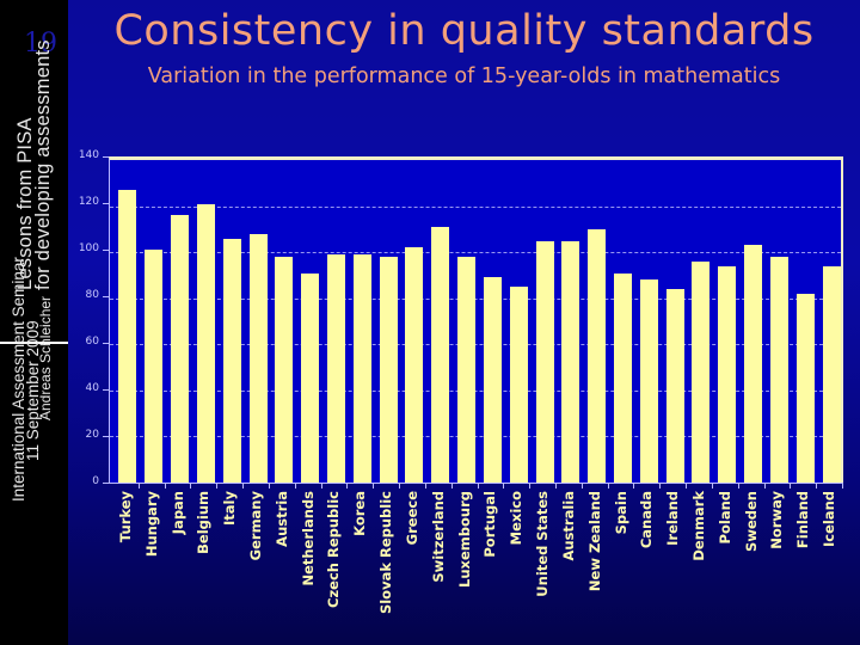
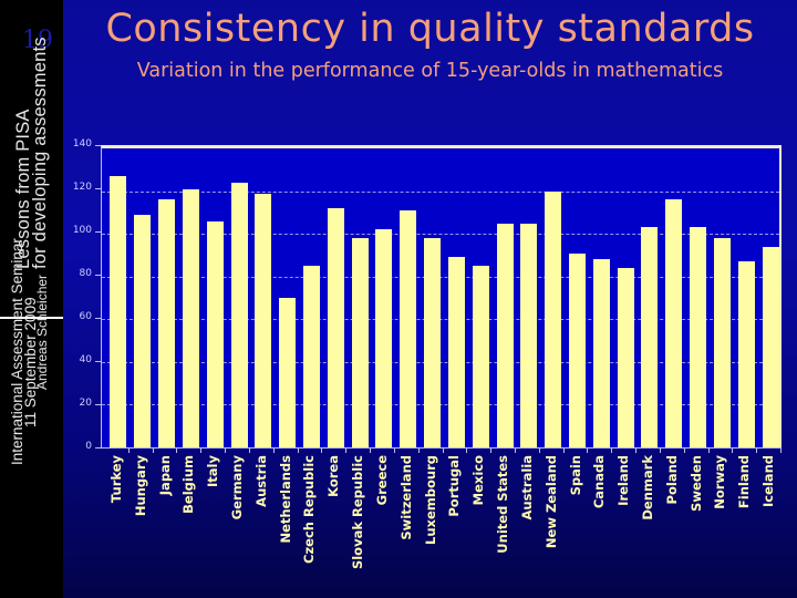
Hungary: 101 -> 109
Germany: 108 -> 124
Austria: 98 -> 119
Netherlands: 91 -> 70
Czech Republic: 99 -> 85
Korea: 99 -> 112
New Zealand: 110 -> 120
Denmark: 96 -> 103
Poland: 94 -> 116
Finland: 82 -> 87
